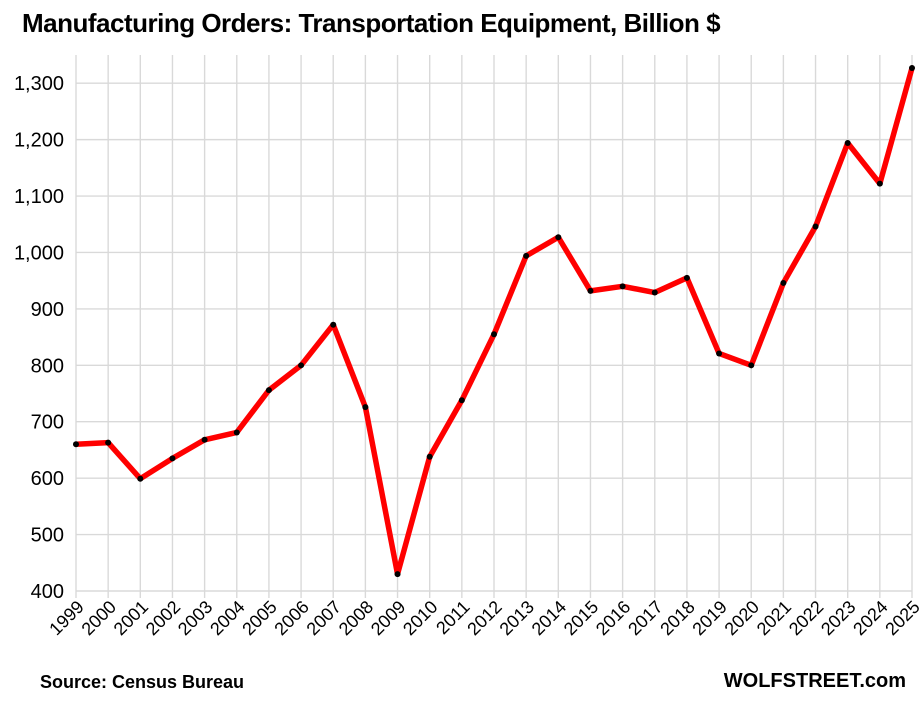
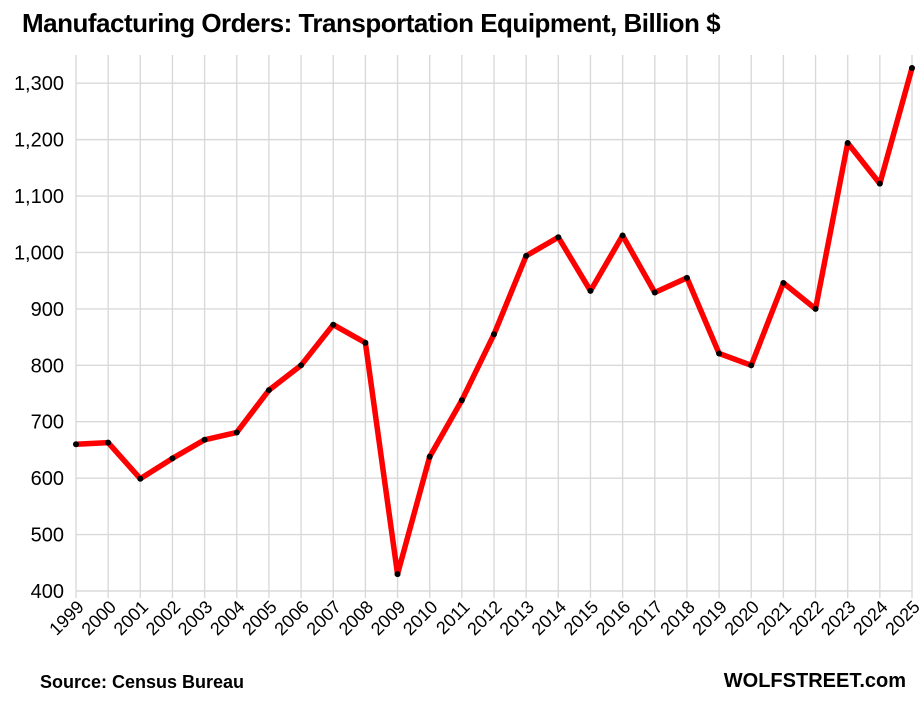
2008: 730 -> 840
2016: 940 -> 1030
2022: 1050 -> 900
